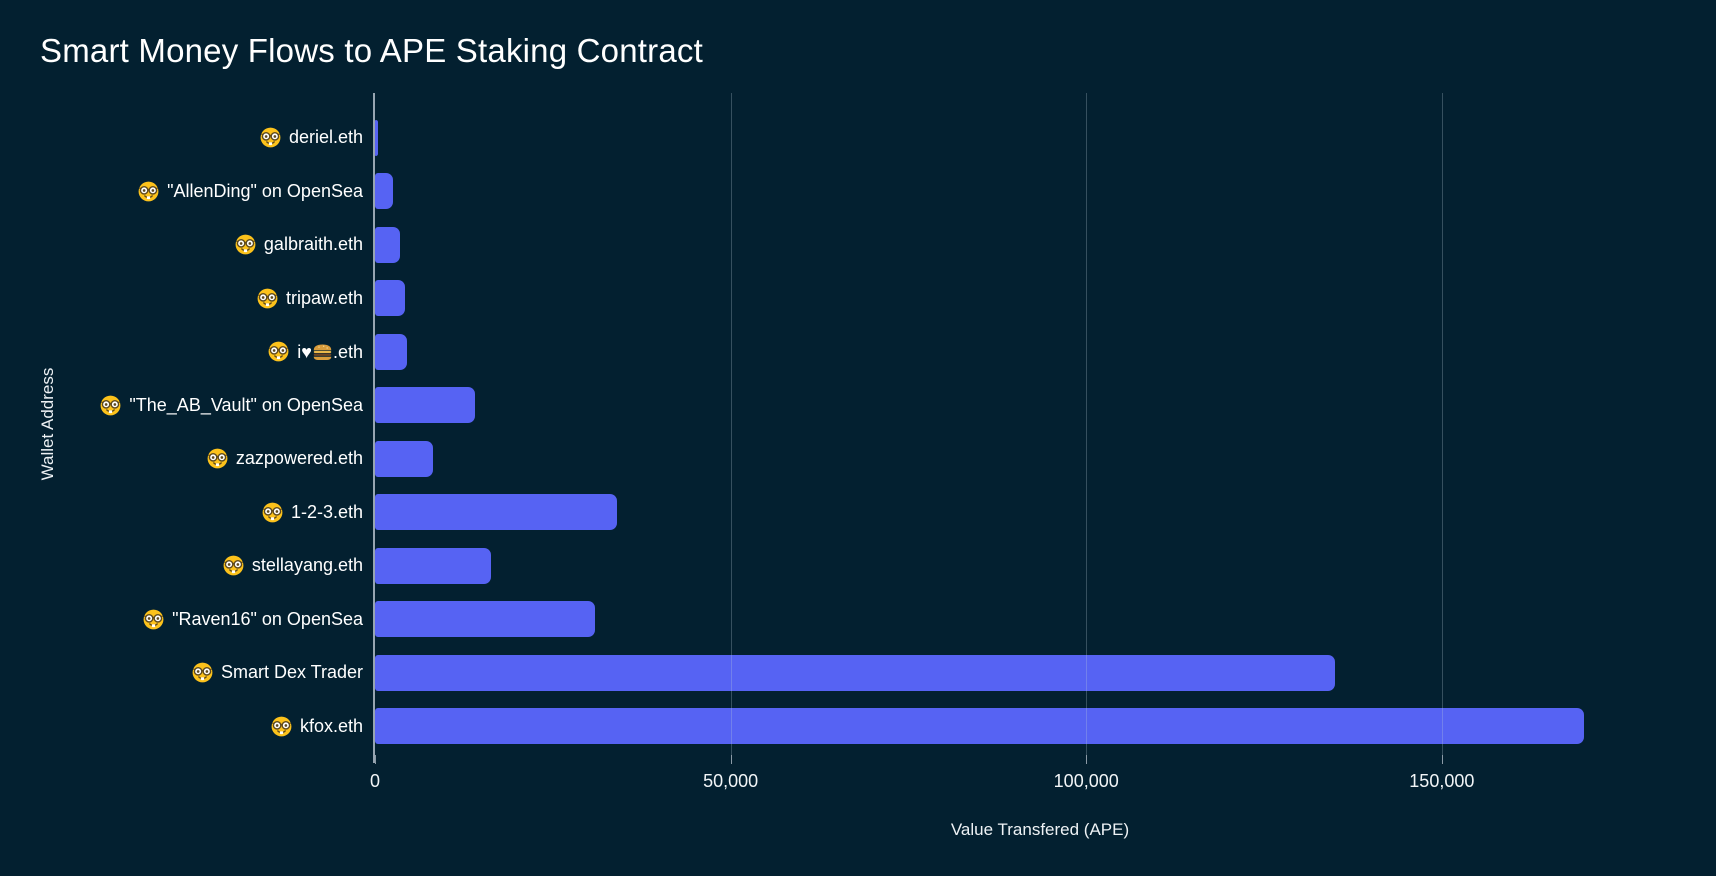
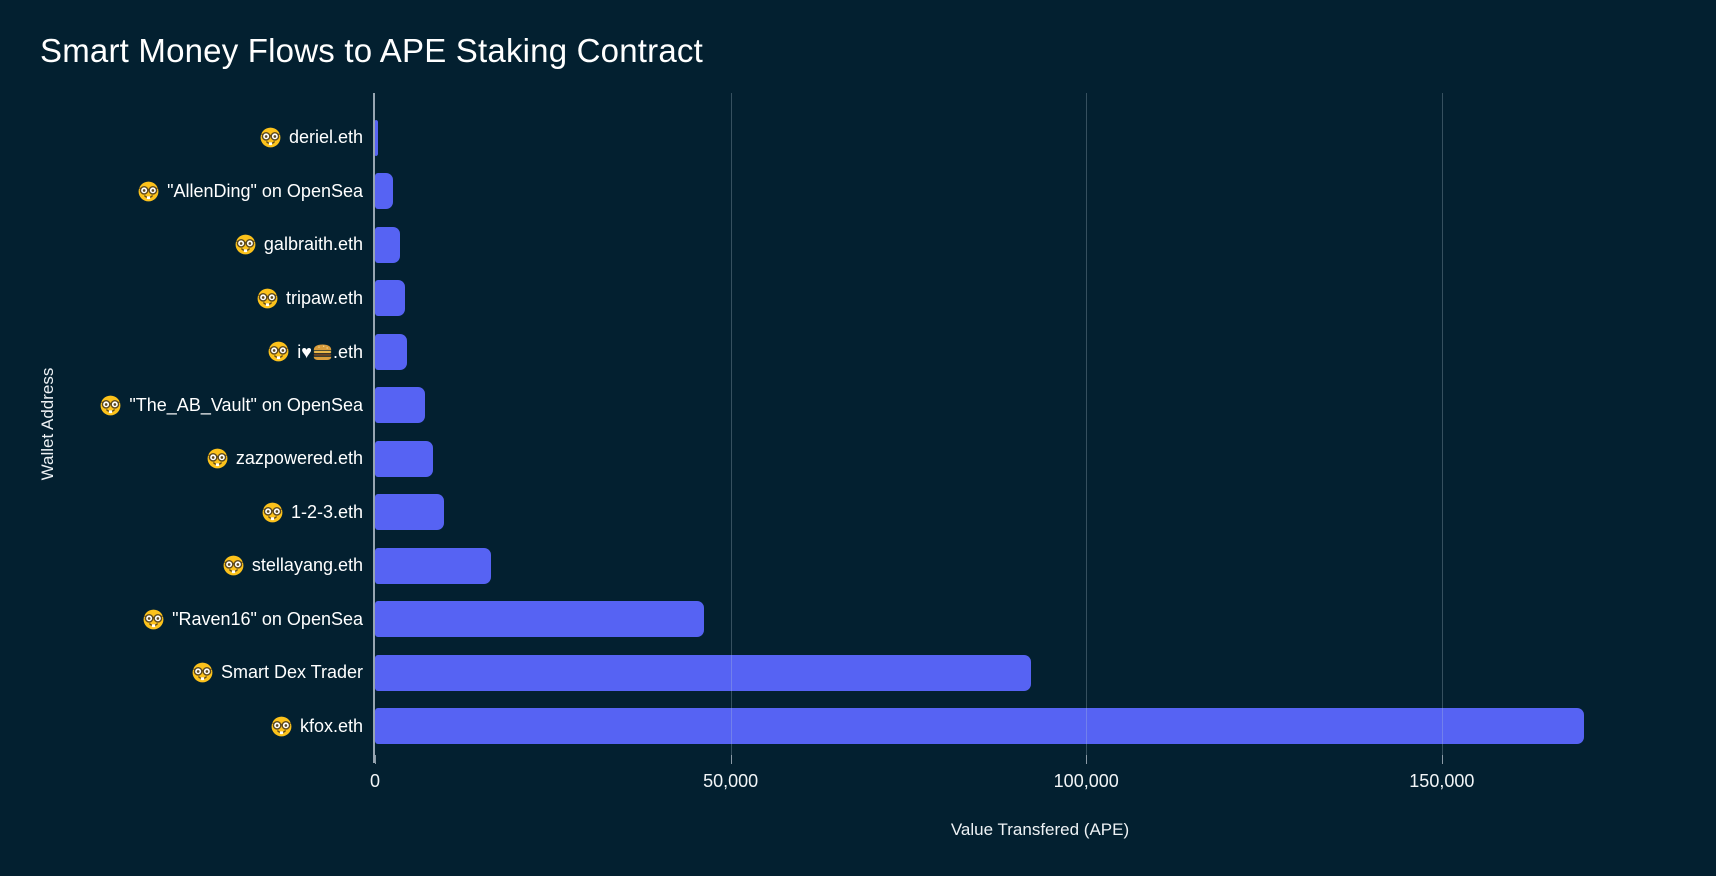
"The_AB_Vault" on OpenSea: 14000 -> 7000
1-2-3.eth: 34000 -> 10000
"Raven16" on OpenSea: 31000 -> 46000
Smart Dex Trader: 135000 -> 92000
